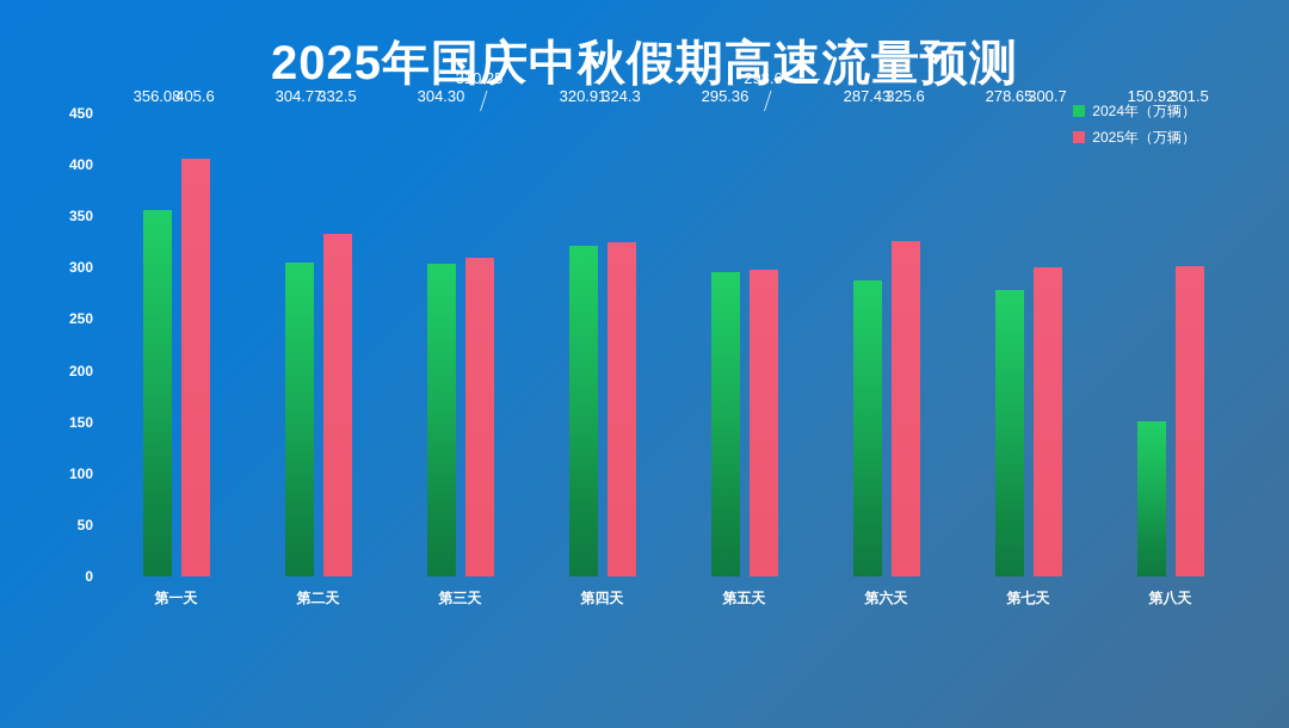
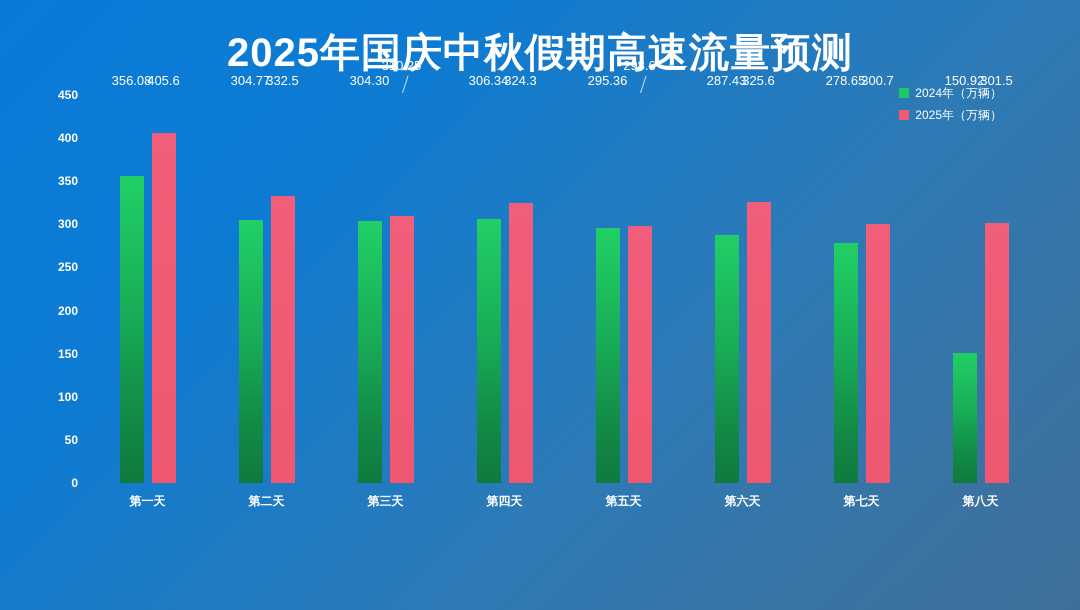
2024年（万辆）/第四天: 320.91 -> 306.34
